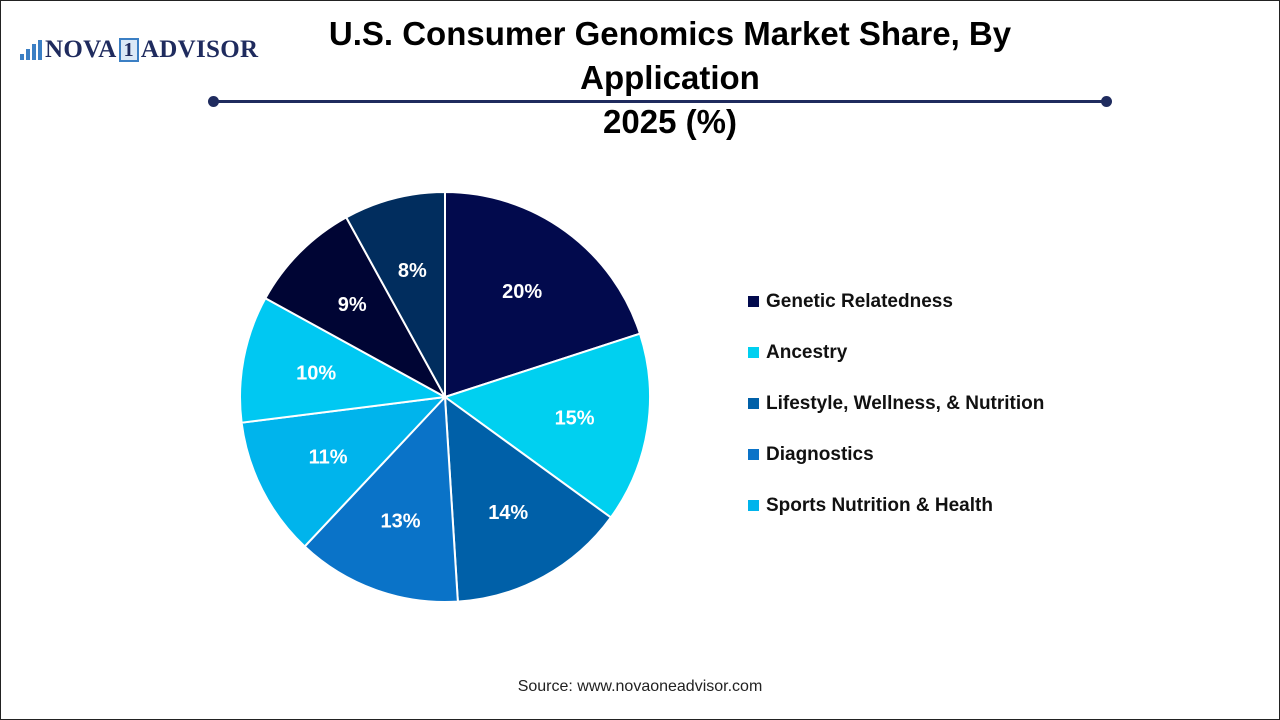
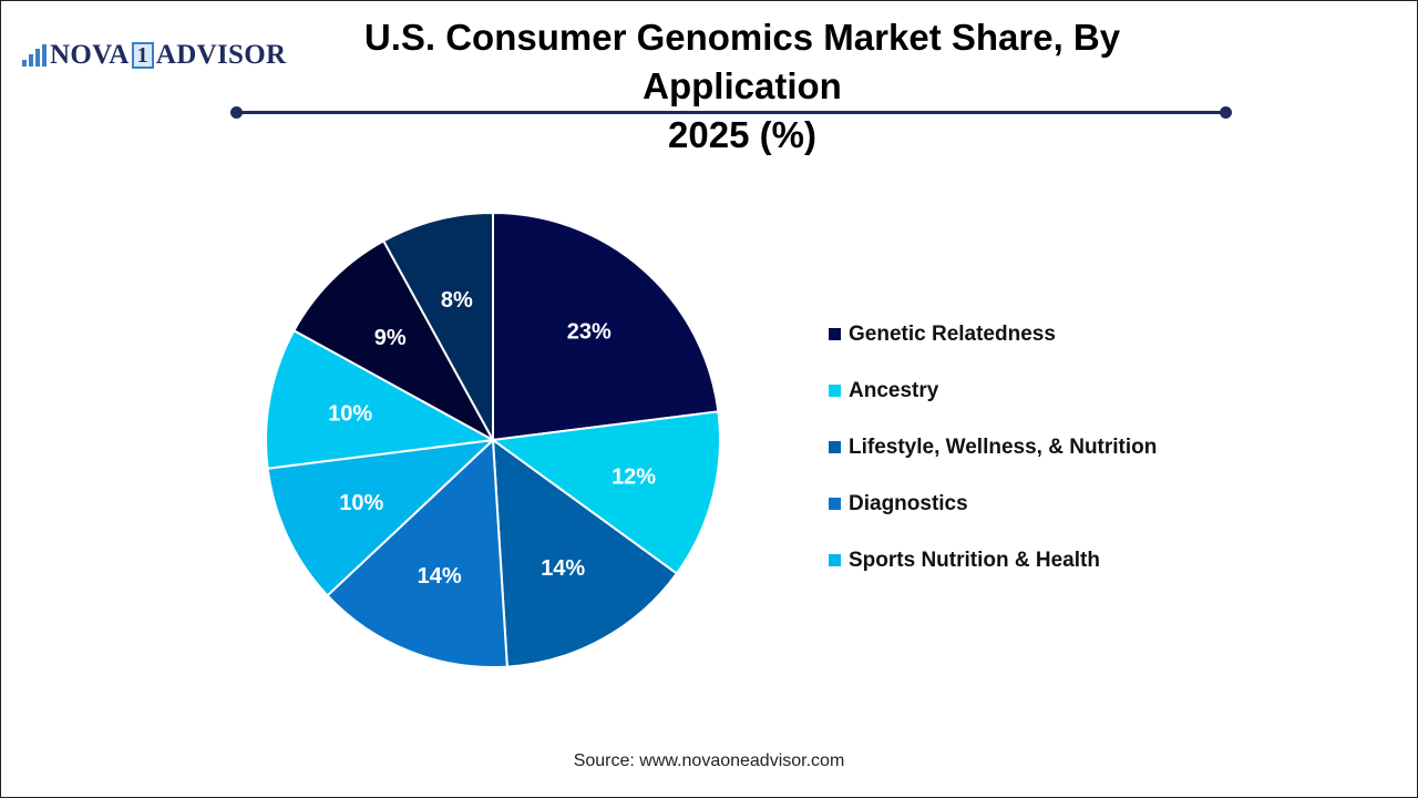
Genetic Relatedness: 20% -> 23%
Ancestry: 15% -> 12%
Diagnostics: 13% -> 14%
Sports Nutrition & Health: 11% -> 10%
